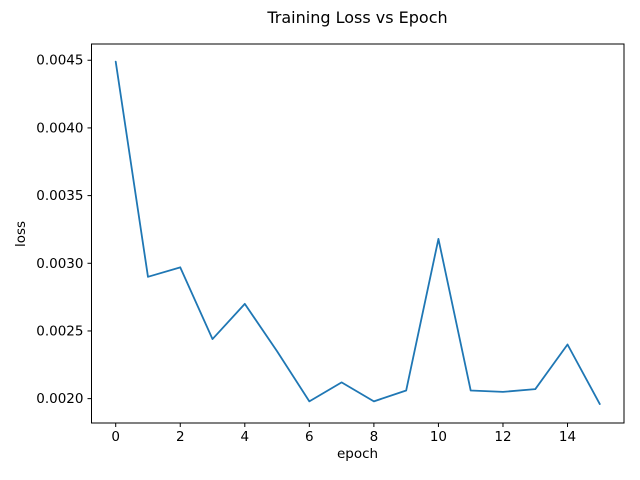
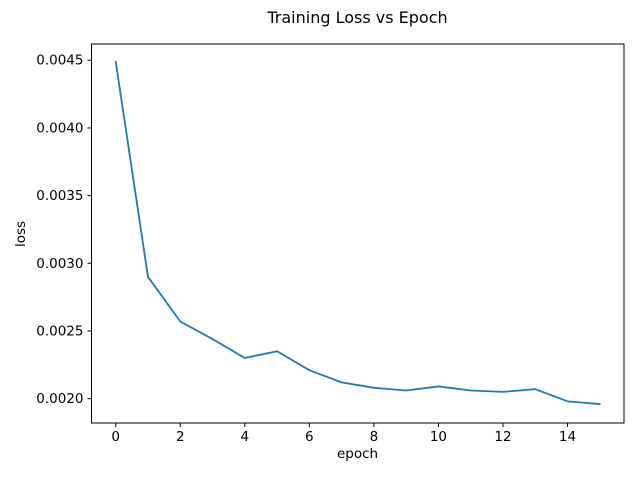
2: 0.00297 -> 0.00257
4: 0.00270 -> 0.00230
6: 0.00198 -> 0.00221
8: 0.00198 -> 0.00208
10: 0.00318 -> 0.00209
14: 0.00240 -> 0.00198
